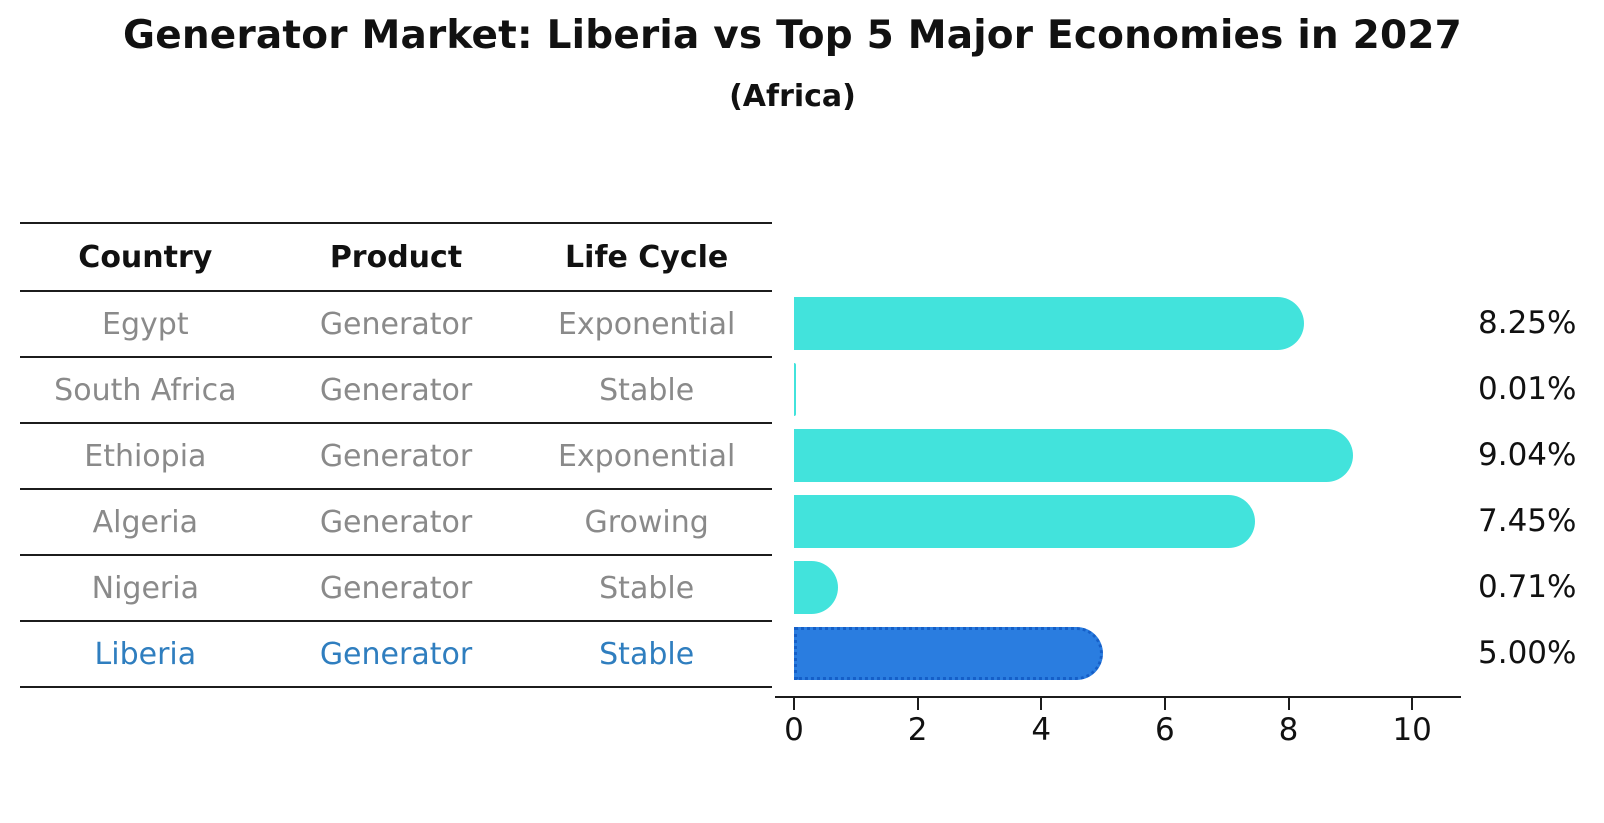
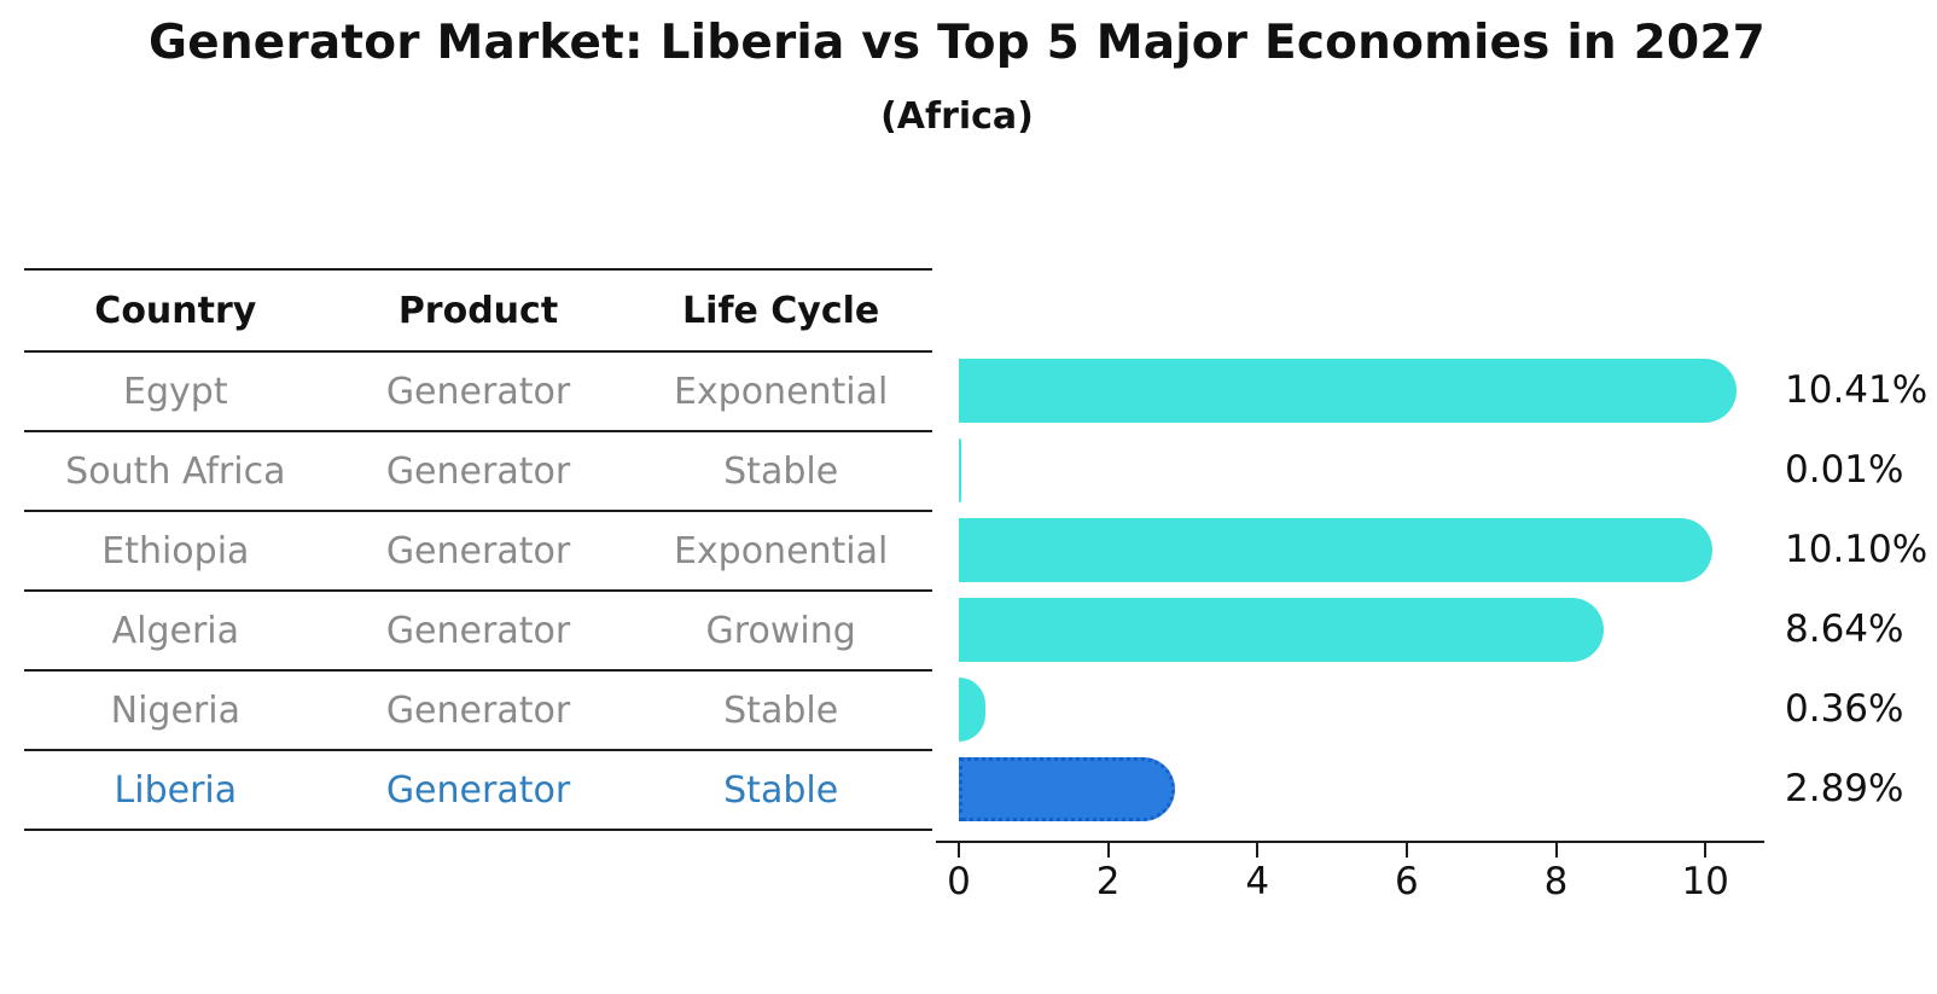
Egypt: 8.25% -> 10.41%
Ethiopia: 9.04% -> 10.10%
Algeria: 7.45% -> 8.64%
Nigeria: 0.71% -> 0.36%
Liberia: 5.00% -> 2.89%
